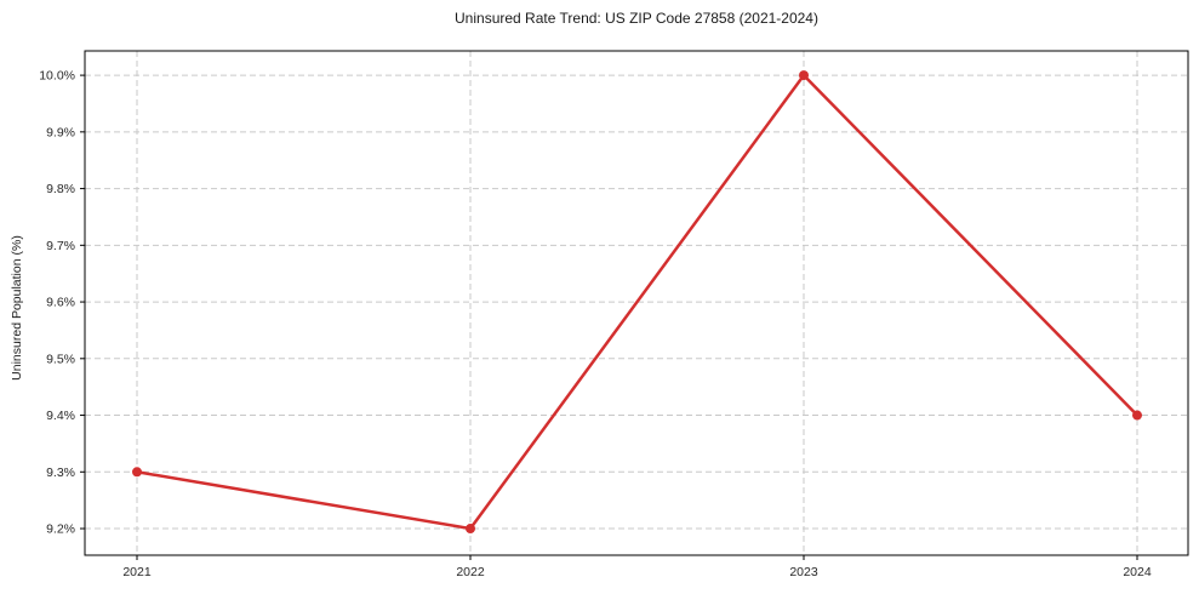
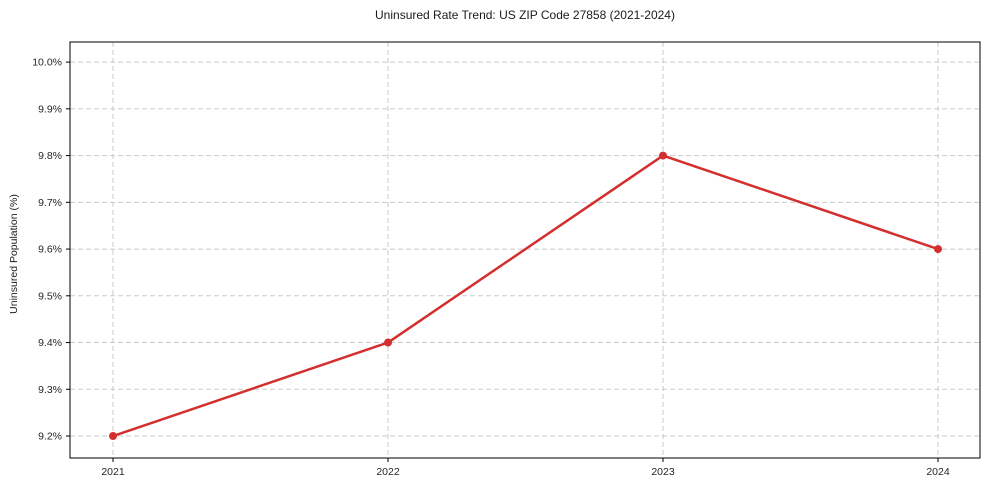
2021: 9.3% -> 9.2%
2022: 9.2% -> 9.4%
2023: 10.0% -> 9.8%
2024: 9.4% -> 9.6%
